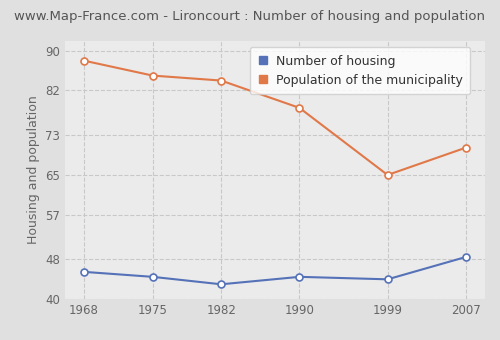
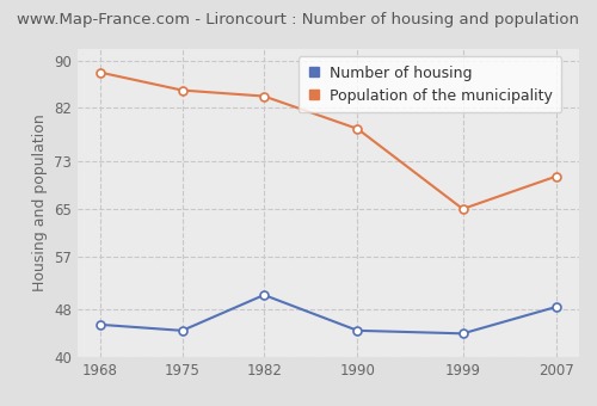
Number of housing/1982: 43.0 -> 50.5
